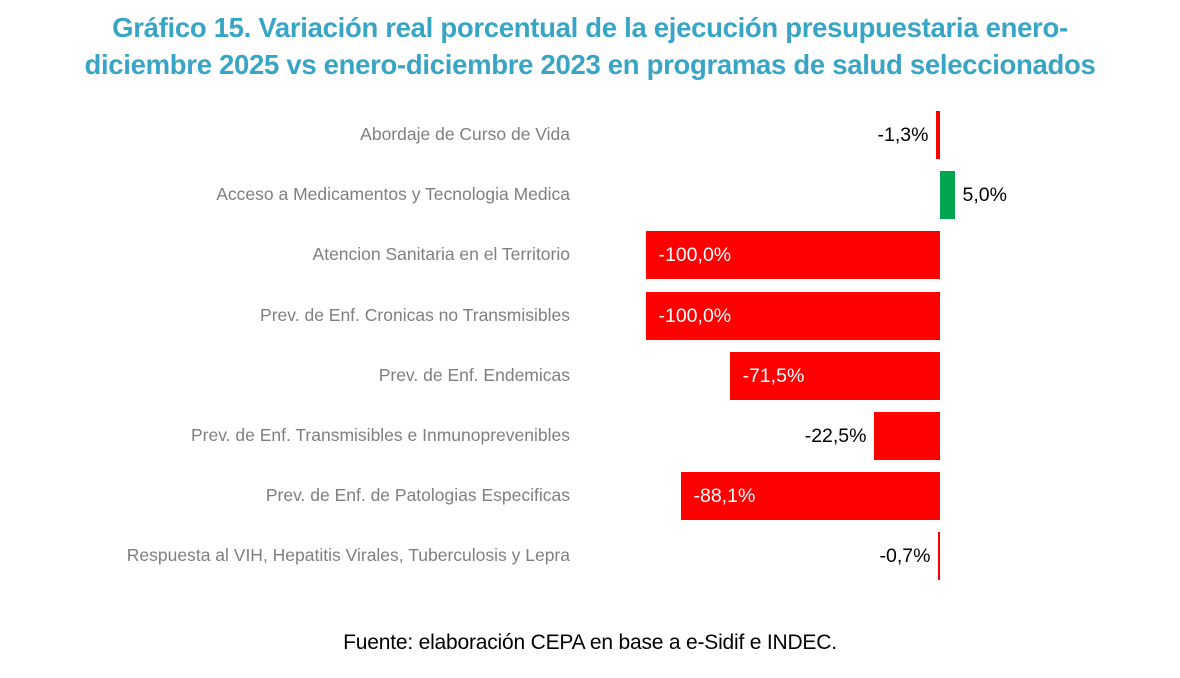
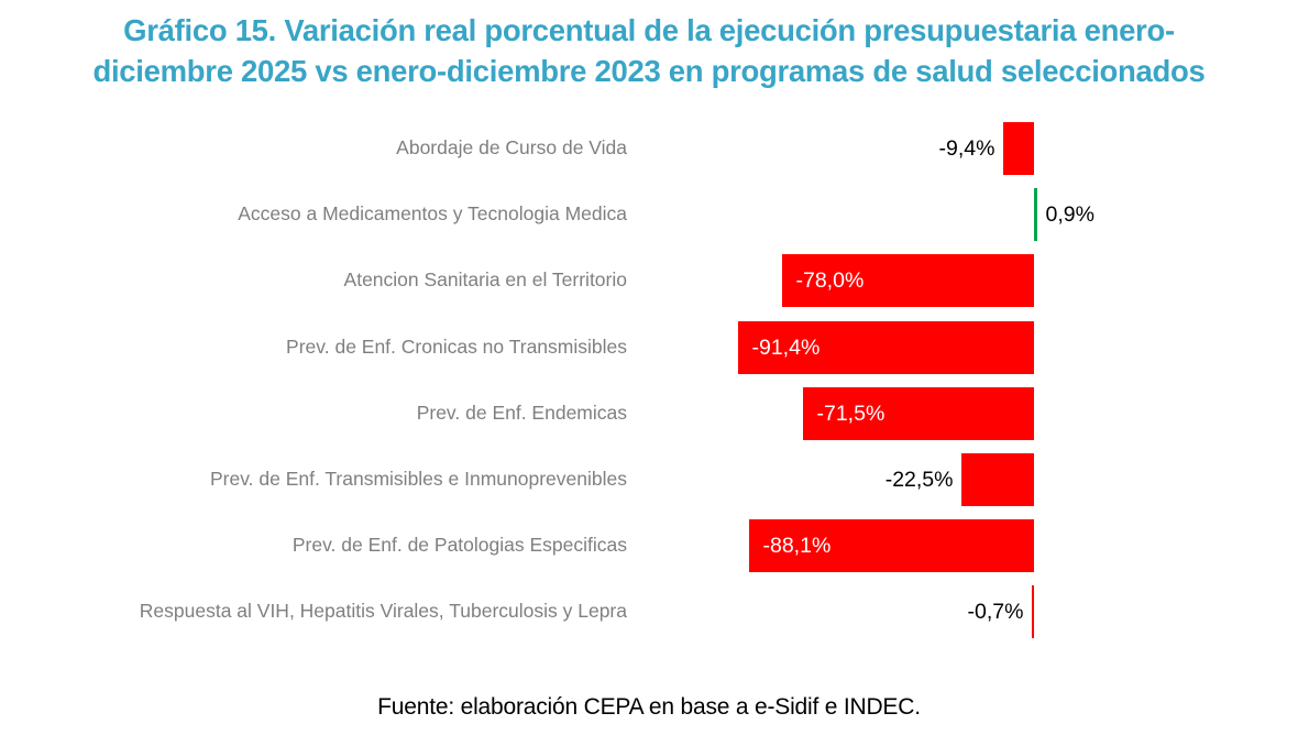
Abordaje de Curso de Vida: -1,3% -> -9,4%
Acceso a Medicamentos y Tecnologia Medica: 5,0% -> 0,9%
Atencion Sanitaria en el Territorio: -100,0% -> -78,0%
Prev. de Enf. Cronicas no Transmisibles: -100,0% -> -91,4%
